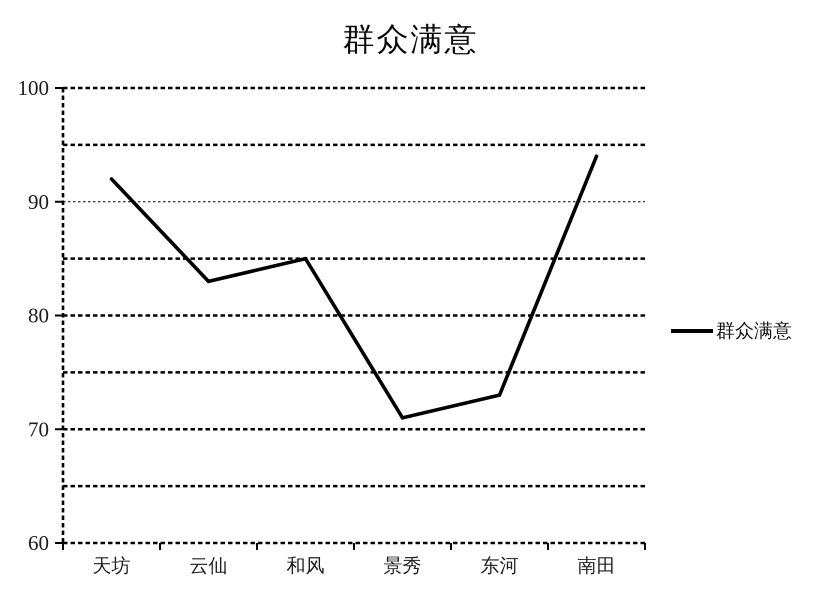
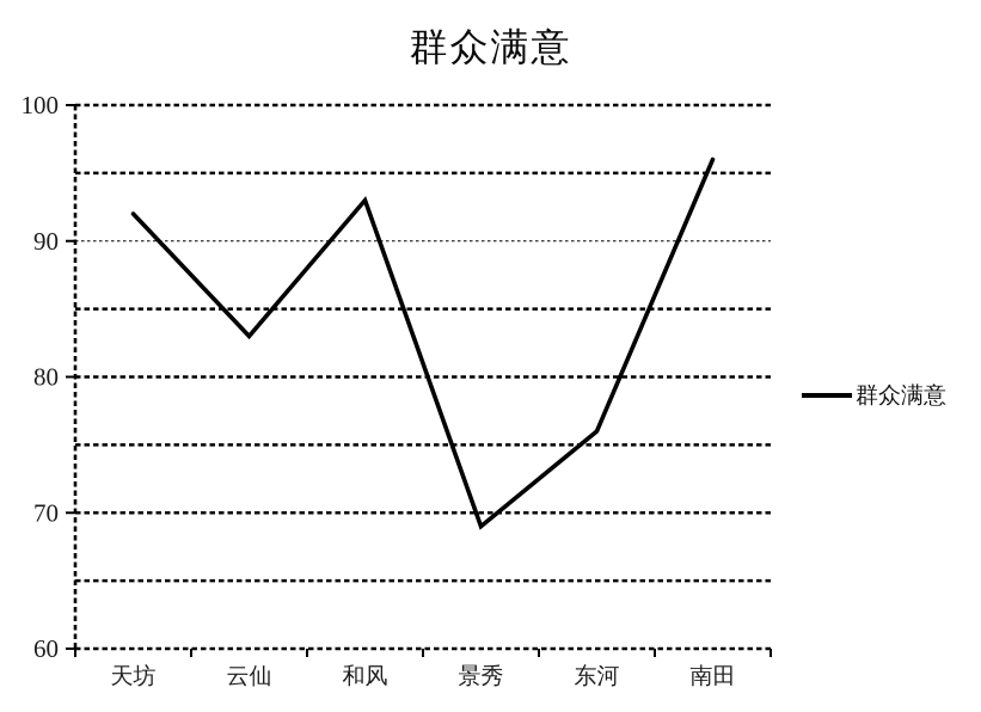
和风: 85 -> 93
景秀: 71 -> 69
东河: 73 -> 76
南田: 94 -> 96
